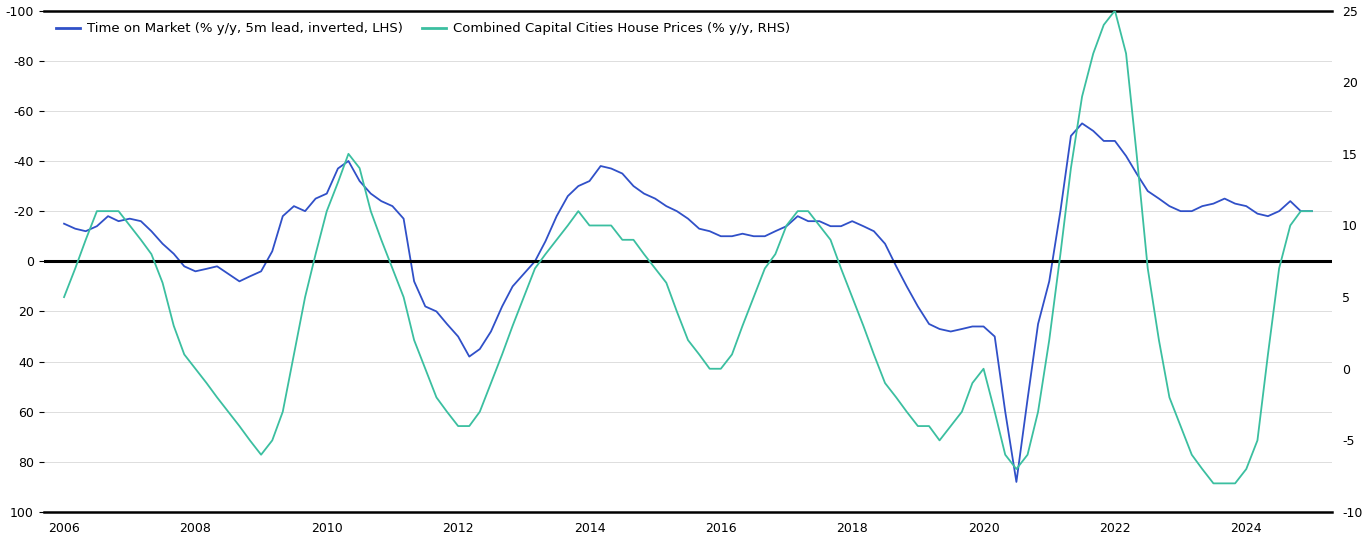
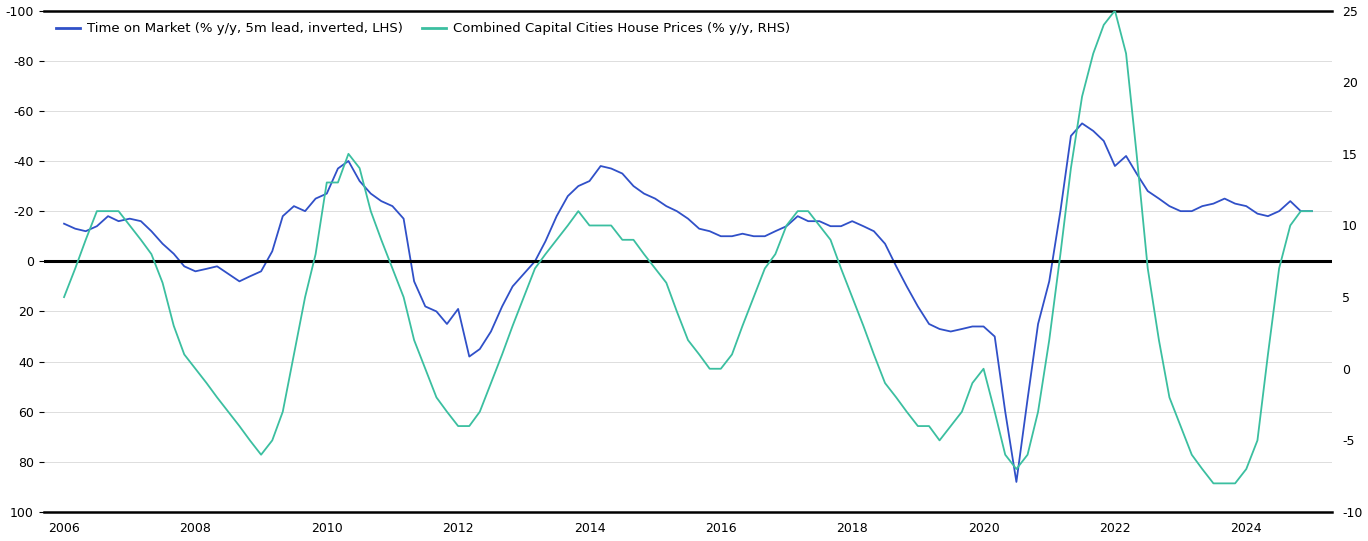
Combined Capital Cities House Prices (% y/y, RHS)/2010: 11 -> 13
Time on Market (% y/y, 5m lead, inverted, LHS)/2012: 30 -> 19
Time on Market (% y/y, 5m lead, inverted, LHS)/2022: -48 -> -38
